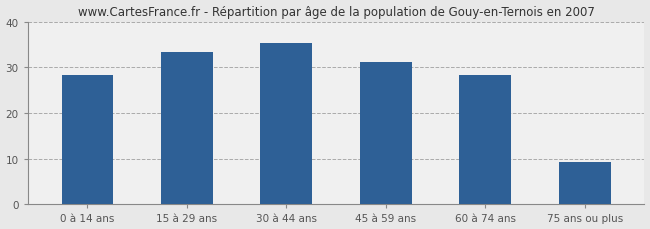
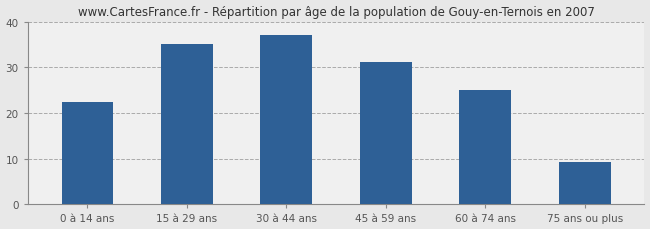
0 à 14 ans: 28.2 -> 22.5
15 à 29 ans: 33.4 -> 35.0
30 à 44 ans: 35.3 -> 37.0
60 à 74 ans: 28.3 -> 25.0
